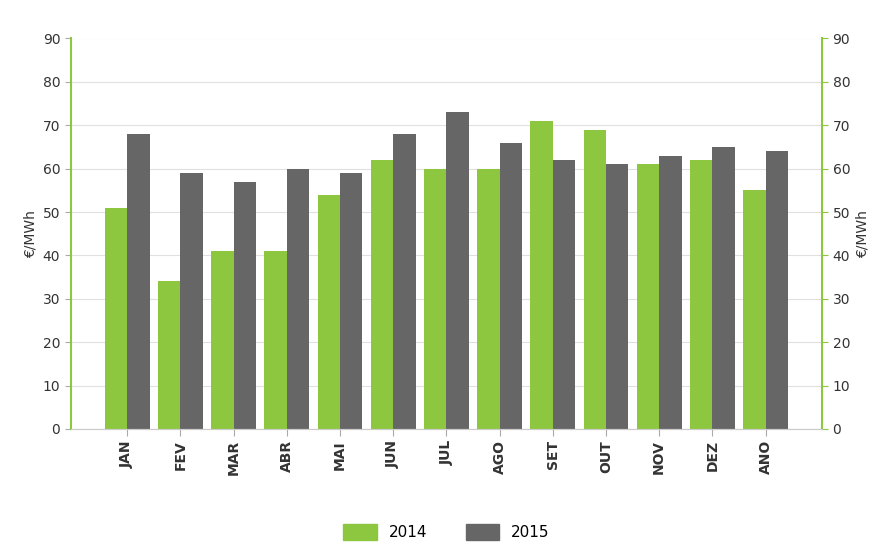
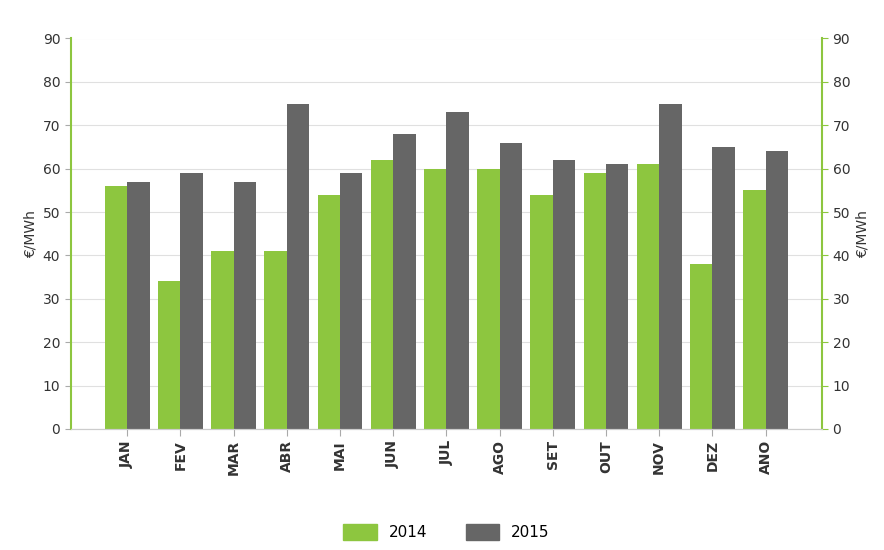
2014/JAN: 51 -> 56
2015/JAN: 68 -> 57
2015/ABR: 60 -> 75
2014/SET: 71 -> 54
2014/OUT: 69 -> 59
2015/NOV: 63 -> 75
2014/DEZ: 62 -> 38
